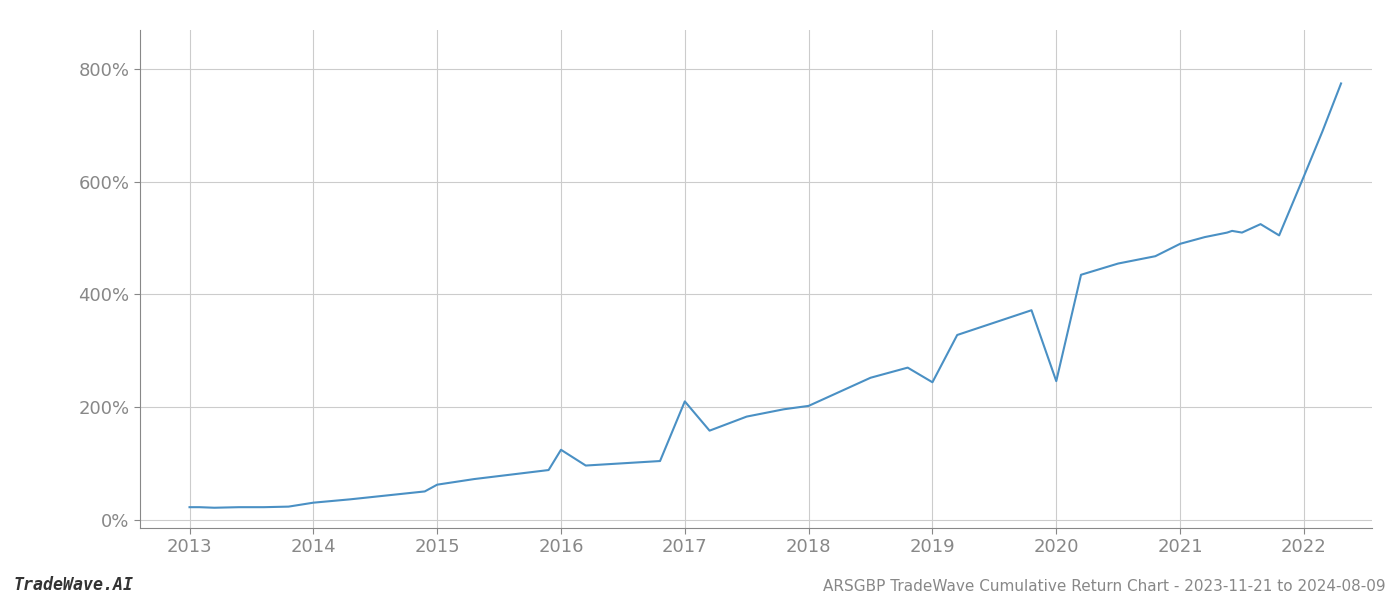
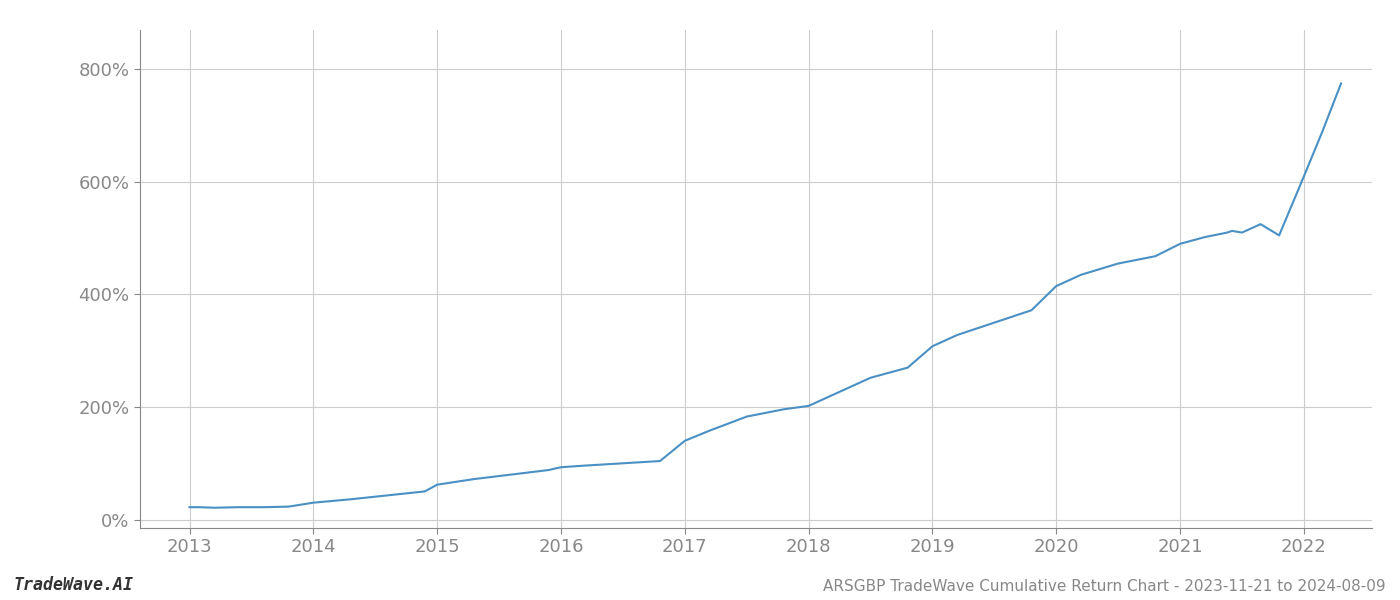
2016: 124% -> 93%
2017: 210% -> 140%
2019: 244% -> 308%
2020: 246% -> 415%
